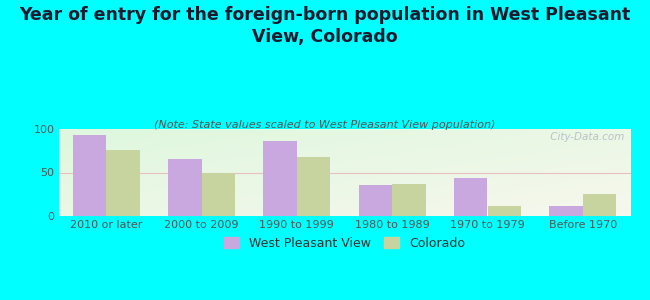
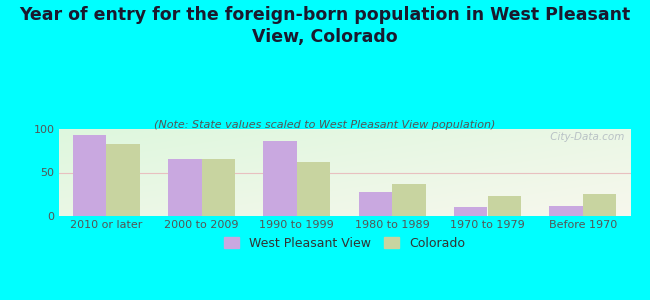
Colorado/2010 or later: 76 -> 83
Colorado/2000 to 2009: 50 -> 65
Colorado/1990 to 1999: 68 -> 62
West Pleasant View/1980 to 1989: 36 -> 28
West Pleasant View/1970 to 1979: 44 -> 10
Colorado/1970 to 1979: 12 -> 23
